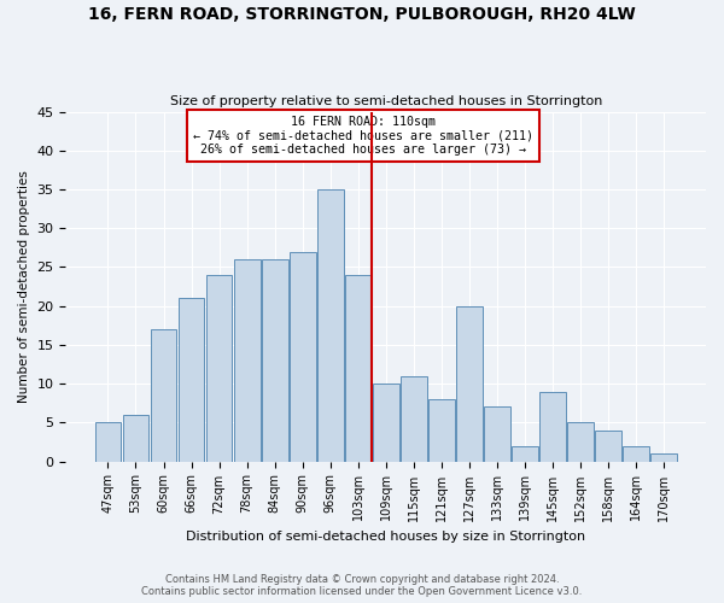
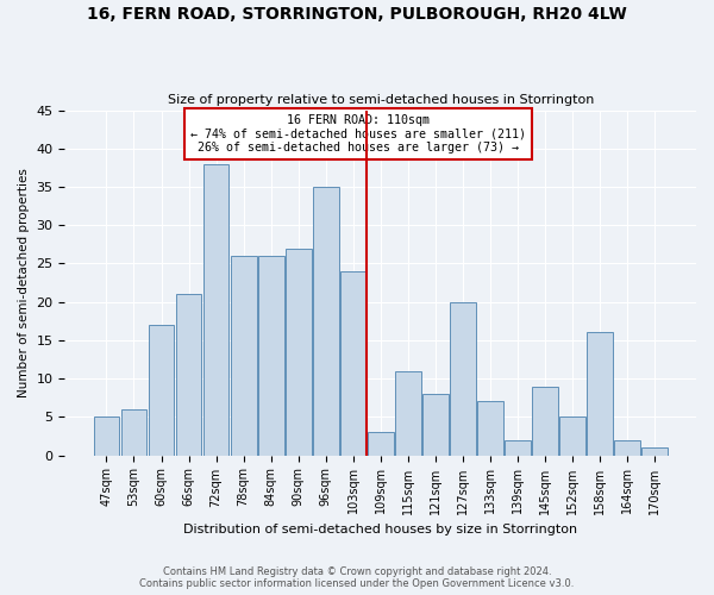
72sqm: 24 -> 38
109sqm: 10 -> 3
158sqm: 4 -> 16
